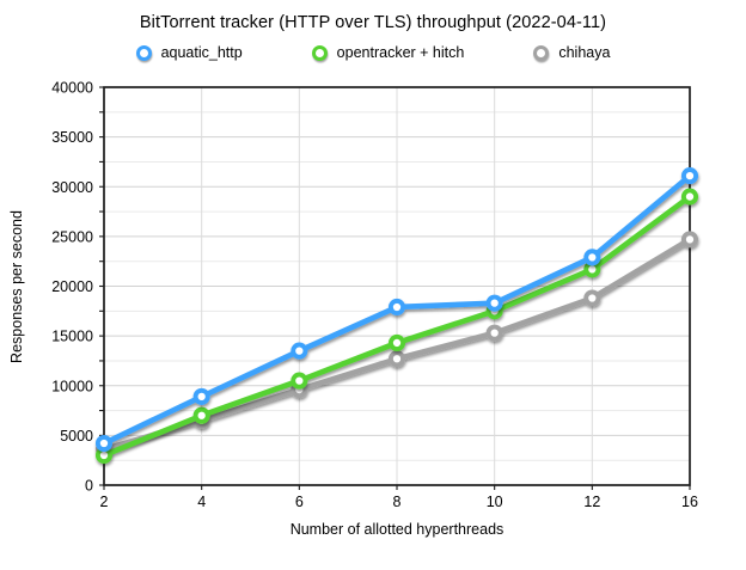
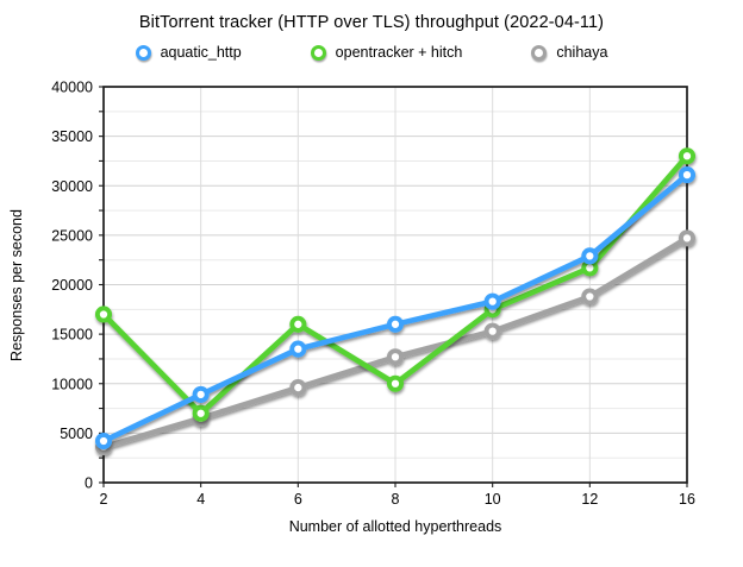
opentracker + hitch/2: 3000 -> 17000
opentracker + hitch/6: 10000 -> 16000
aquatic_http/8: 18000 -> 16000
opentracker + hitch/8: 14000 -> 10000
opentracker + hitch/16: 29000 -> 33000
